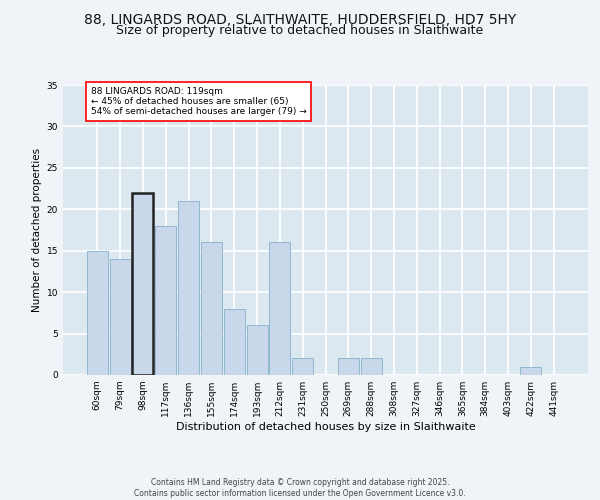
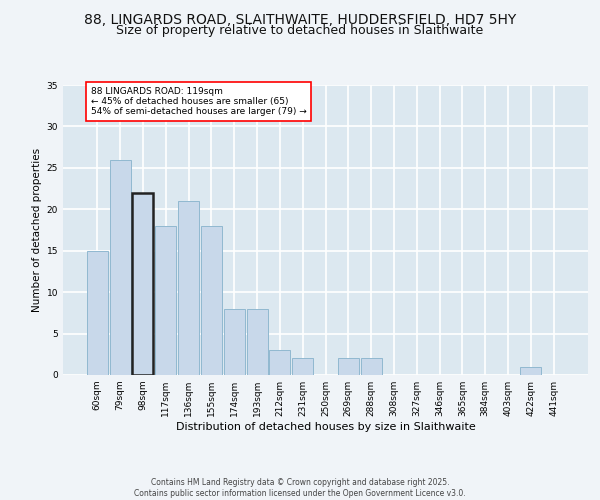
79sqm: 14 -> 26
155sqm: 16 -> 18
193sqm: 6 -> 8
212sqm: 16 -> 3
